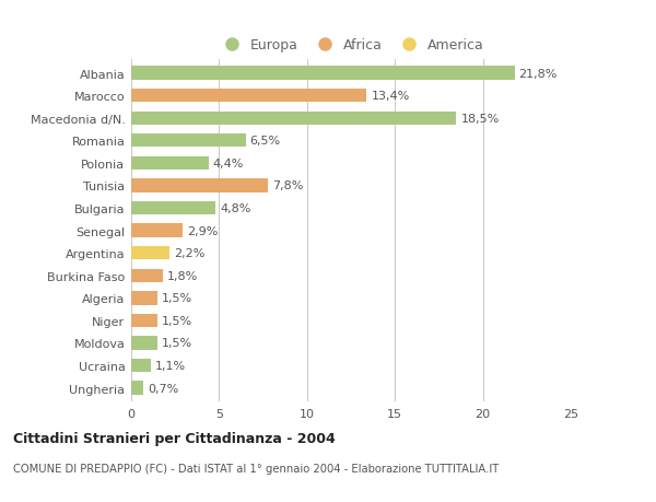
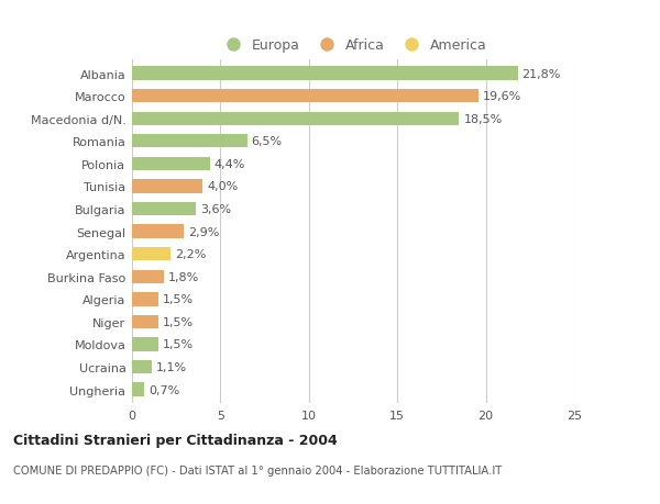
Marocco: 13,4% -> 19,6%
Tunisia: 7,8% -> 4,0%
Bulgaria: 4,8% -> 3,6%
